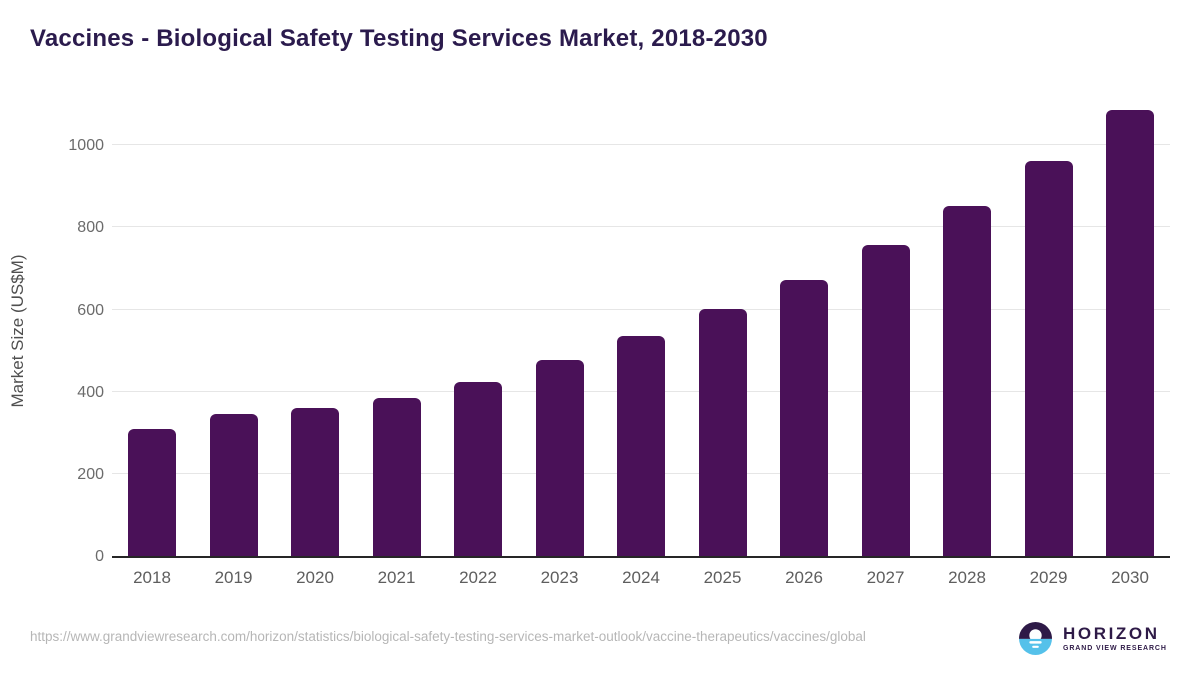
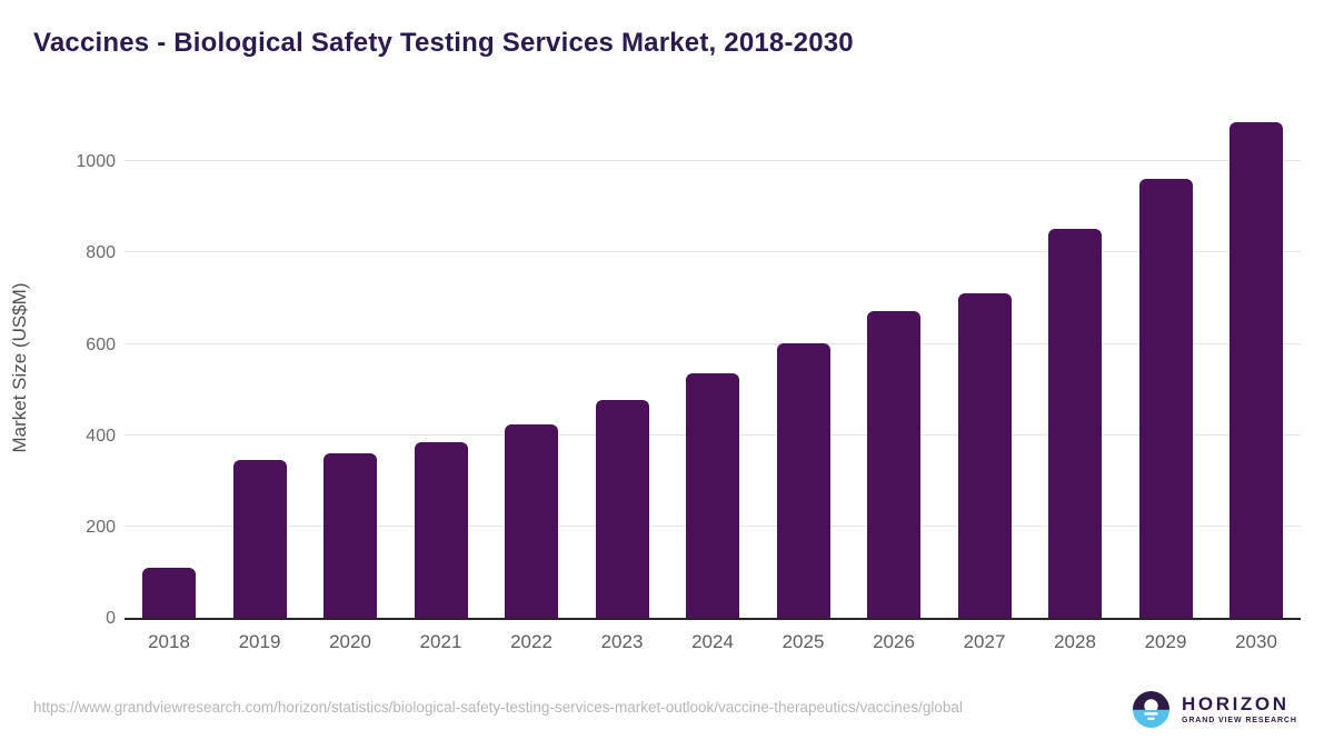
2018: 310 -> 110
2027: 760 -> 710
